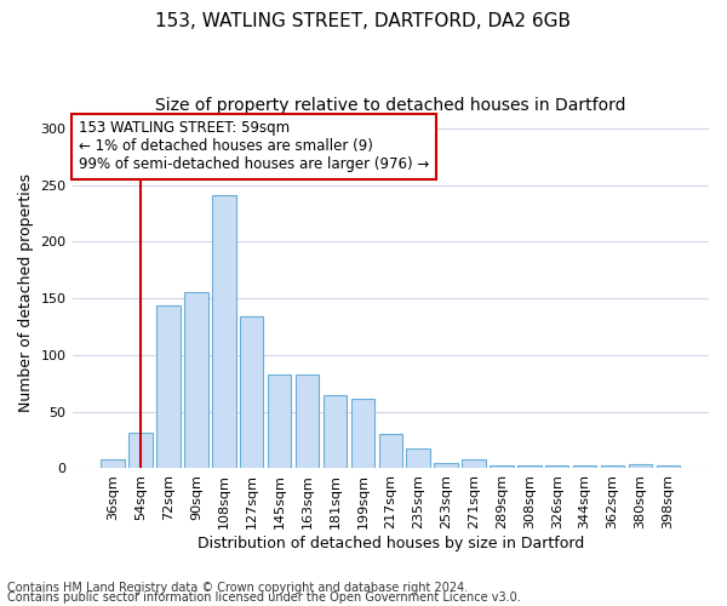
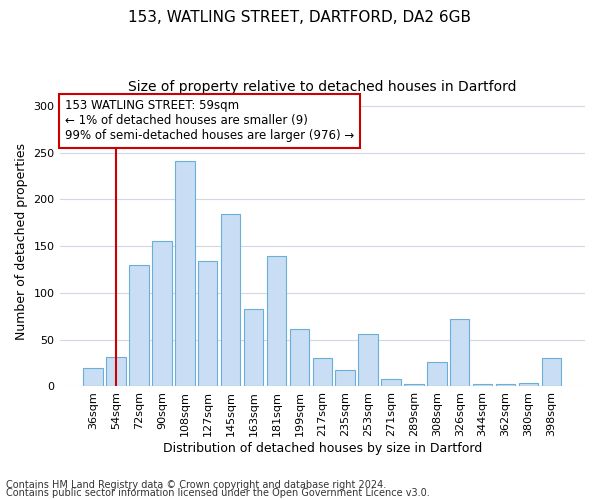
36sqm: 8 -> 20
72sqm: 144 -> 130
145sqm: 83 -> 184
181sqm: 65 -> 140
253sqm: 5 -> 56
308sqm: 3 -> 26
326sqm: 3 -> 72
398sqm: 3 -> 30
